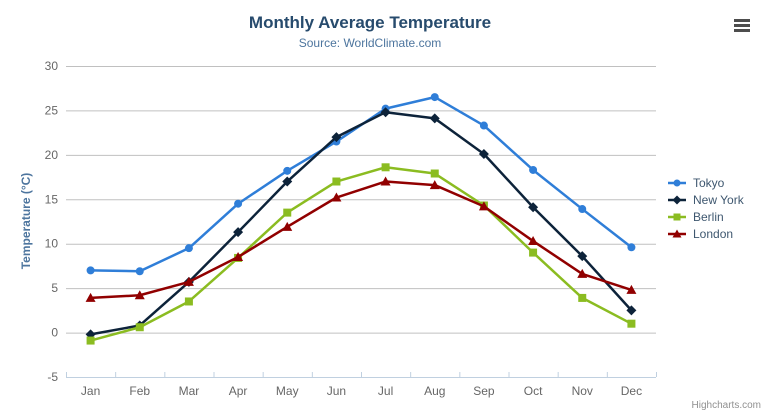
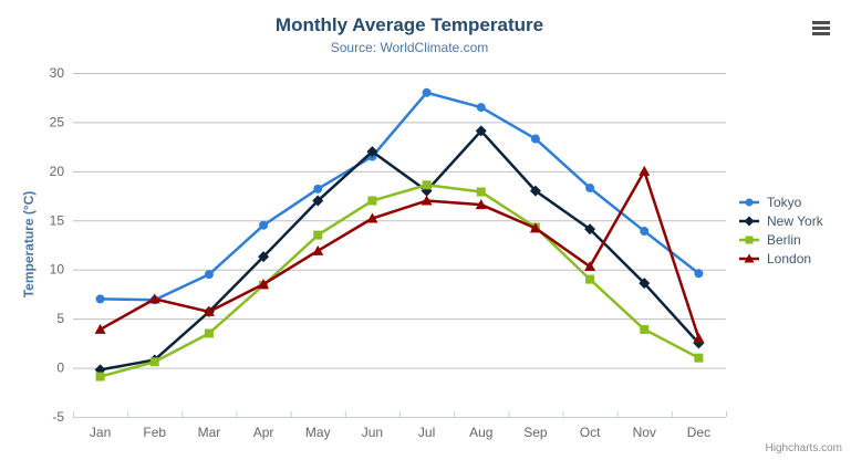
London/Feb: 4 -> 7
Tokyo/Jul: 25 -> 28
New York/Jul: 25 -> 18
New York/Sep: 20 -> 18
London/Nov: 7 -> 20
London/Dec: 5 -> 3
